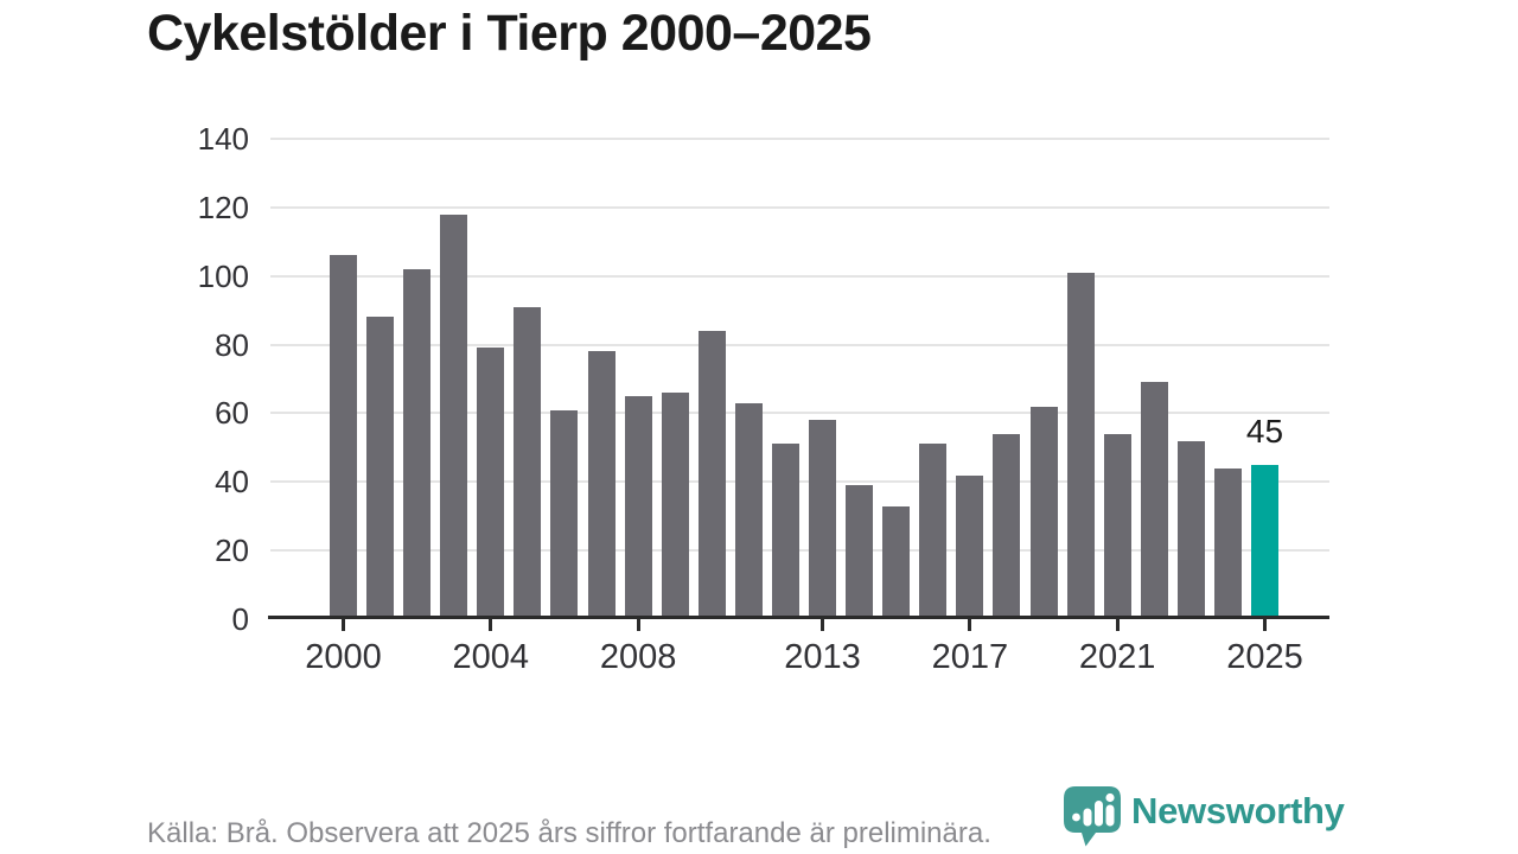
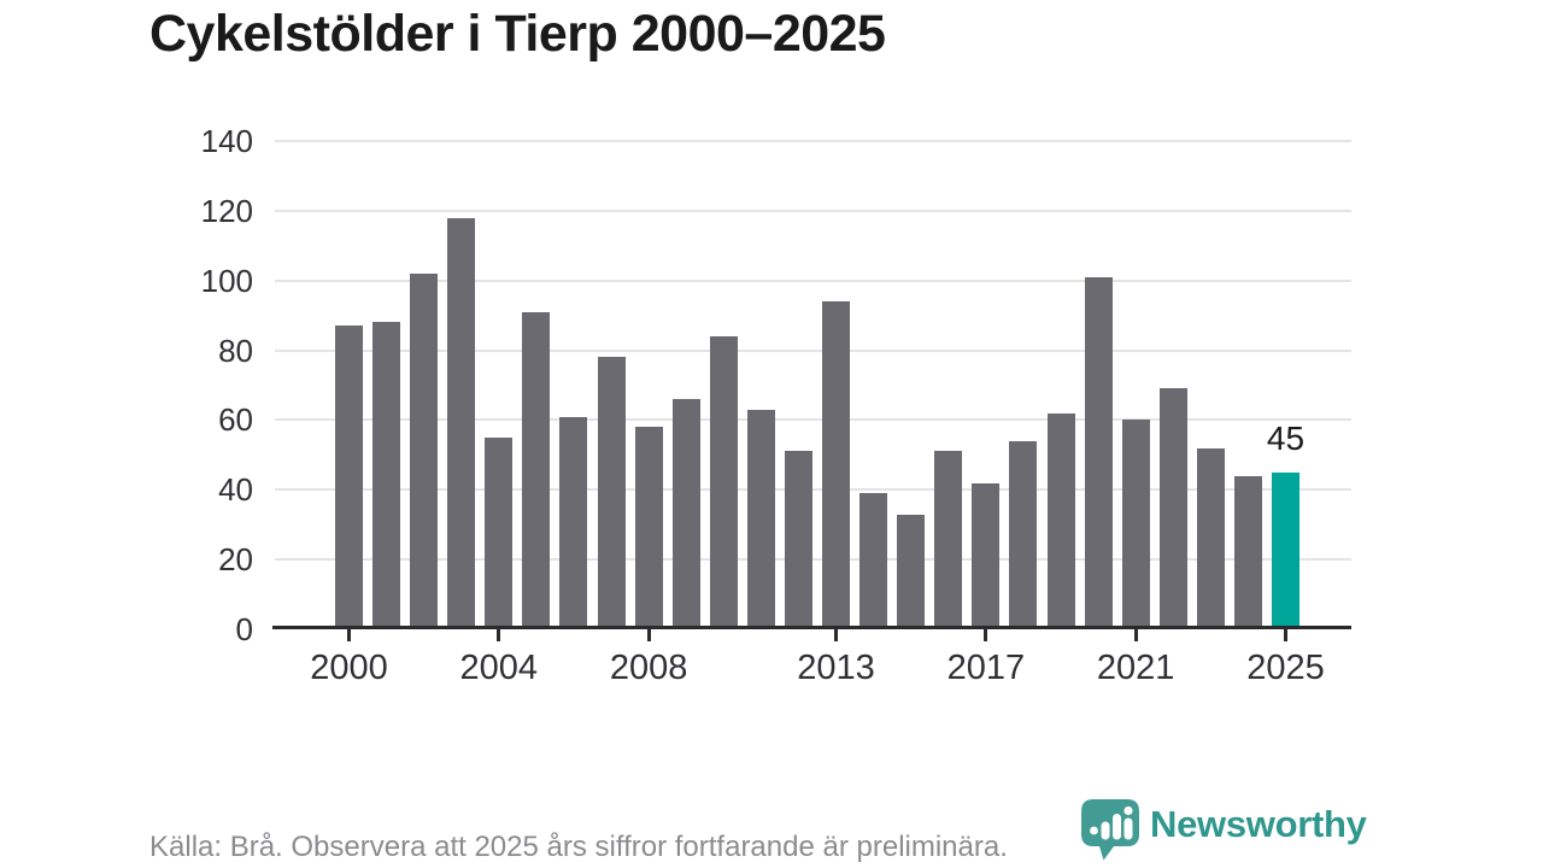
2000: 106 -> 87
2004: 79 -> 55
2008: 65 -> 58
2013: 58 -> 94
2021: 54 -> 60
